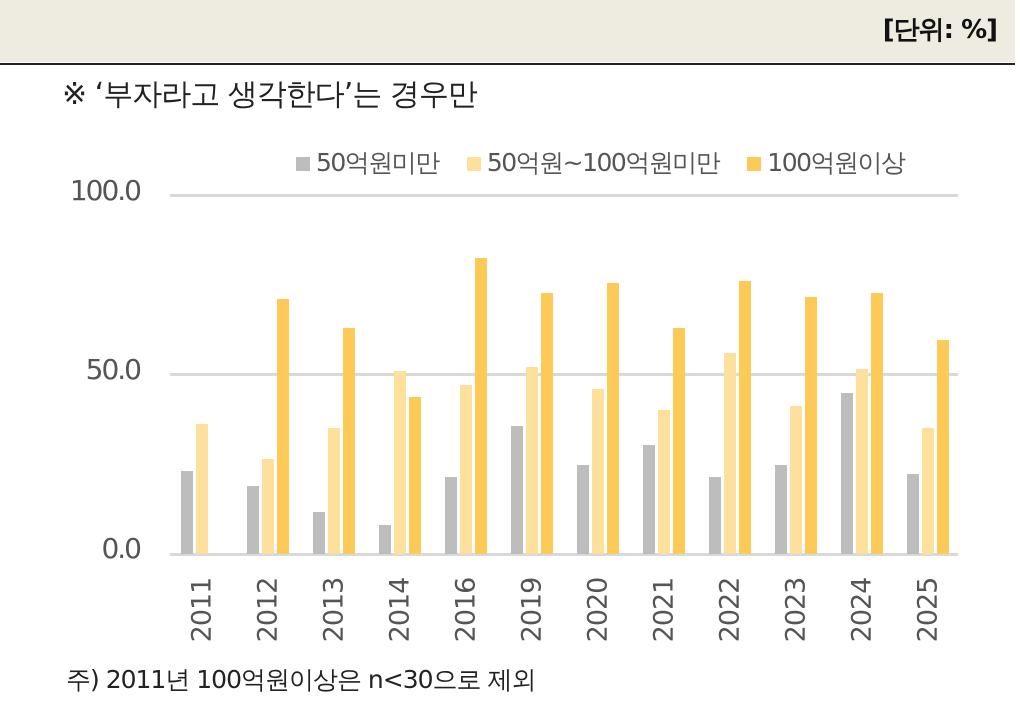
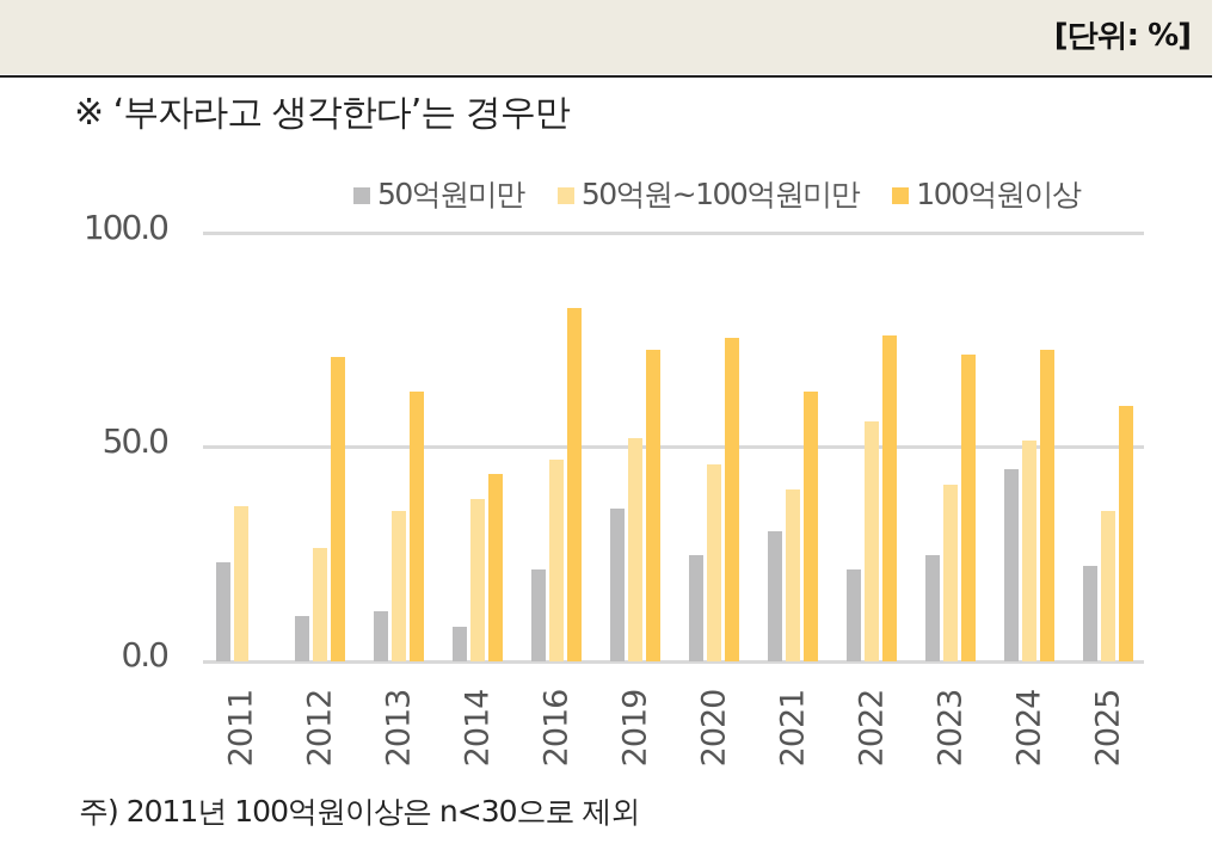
50억원미만/2012: 19 -> 11
50억원~100억원미만/2014: 51 -> 38
